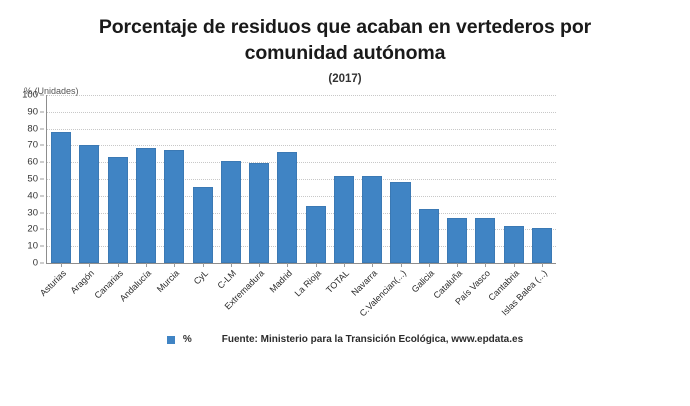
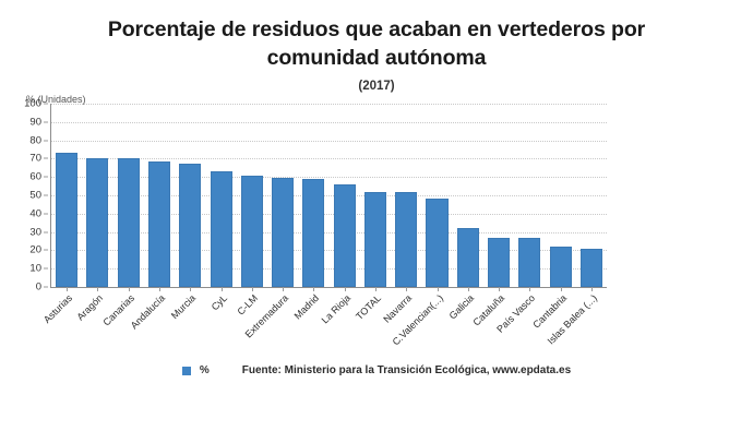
Asturias: 78 -> 73
Canarias: 63 -> 70
CyL: 45 -> 63
Madrid: 66 -> 59
La Rioja: 34 -> 56
